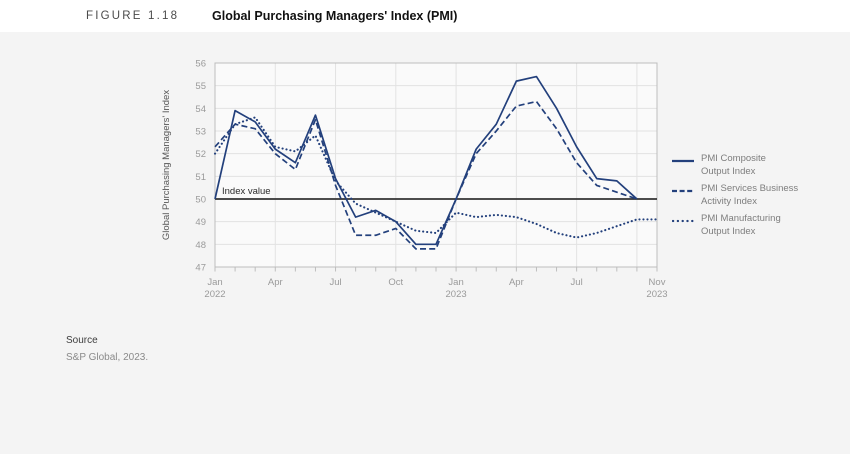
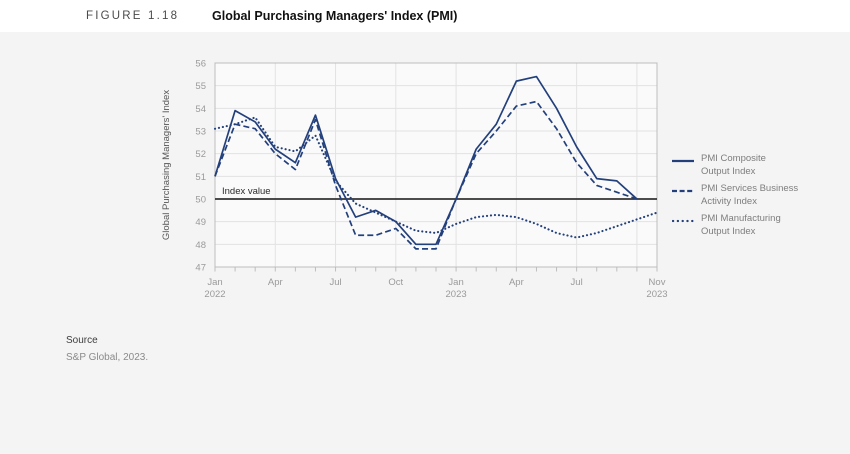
PMI Composite Output Index/Jan 2022: 50.0 -> 51.0
PMI Services Business Activity Index/Jan 2022: 52.3 -> 51.0
PMI Manufacturing Output Index/Jan 2022: 52.0 -> 53.1
PMI Manufacturing Output Index/Jan 2023: 49.4 -> 48.9
PMI Manufacturing Output Index/Nov 2023: 49.1 -> 49.4
